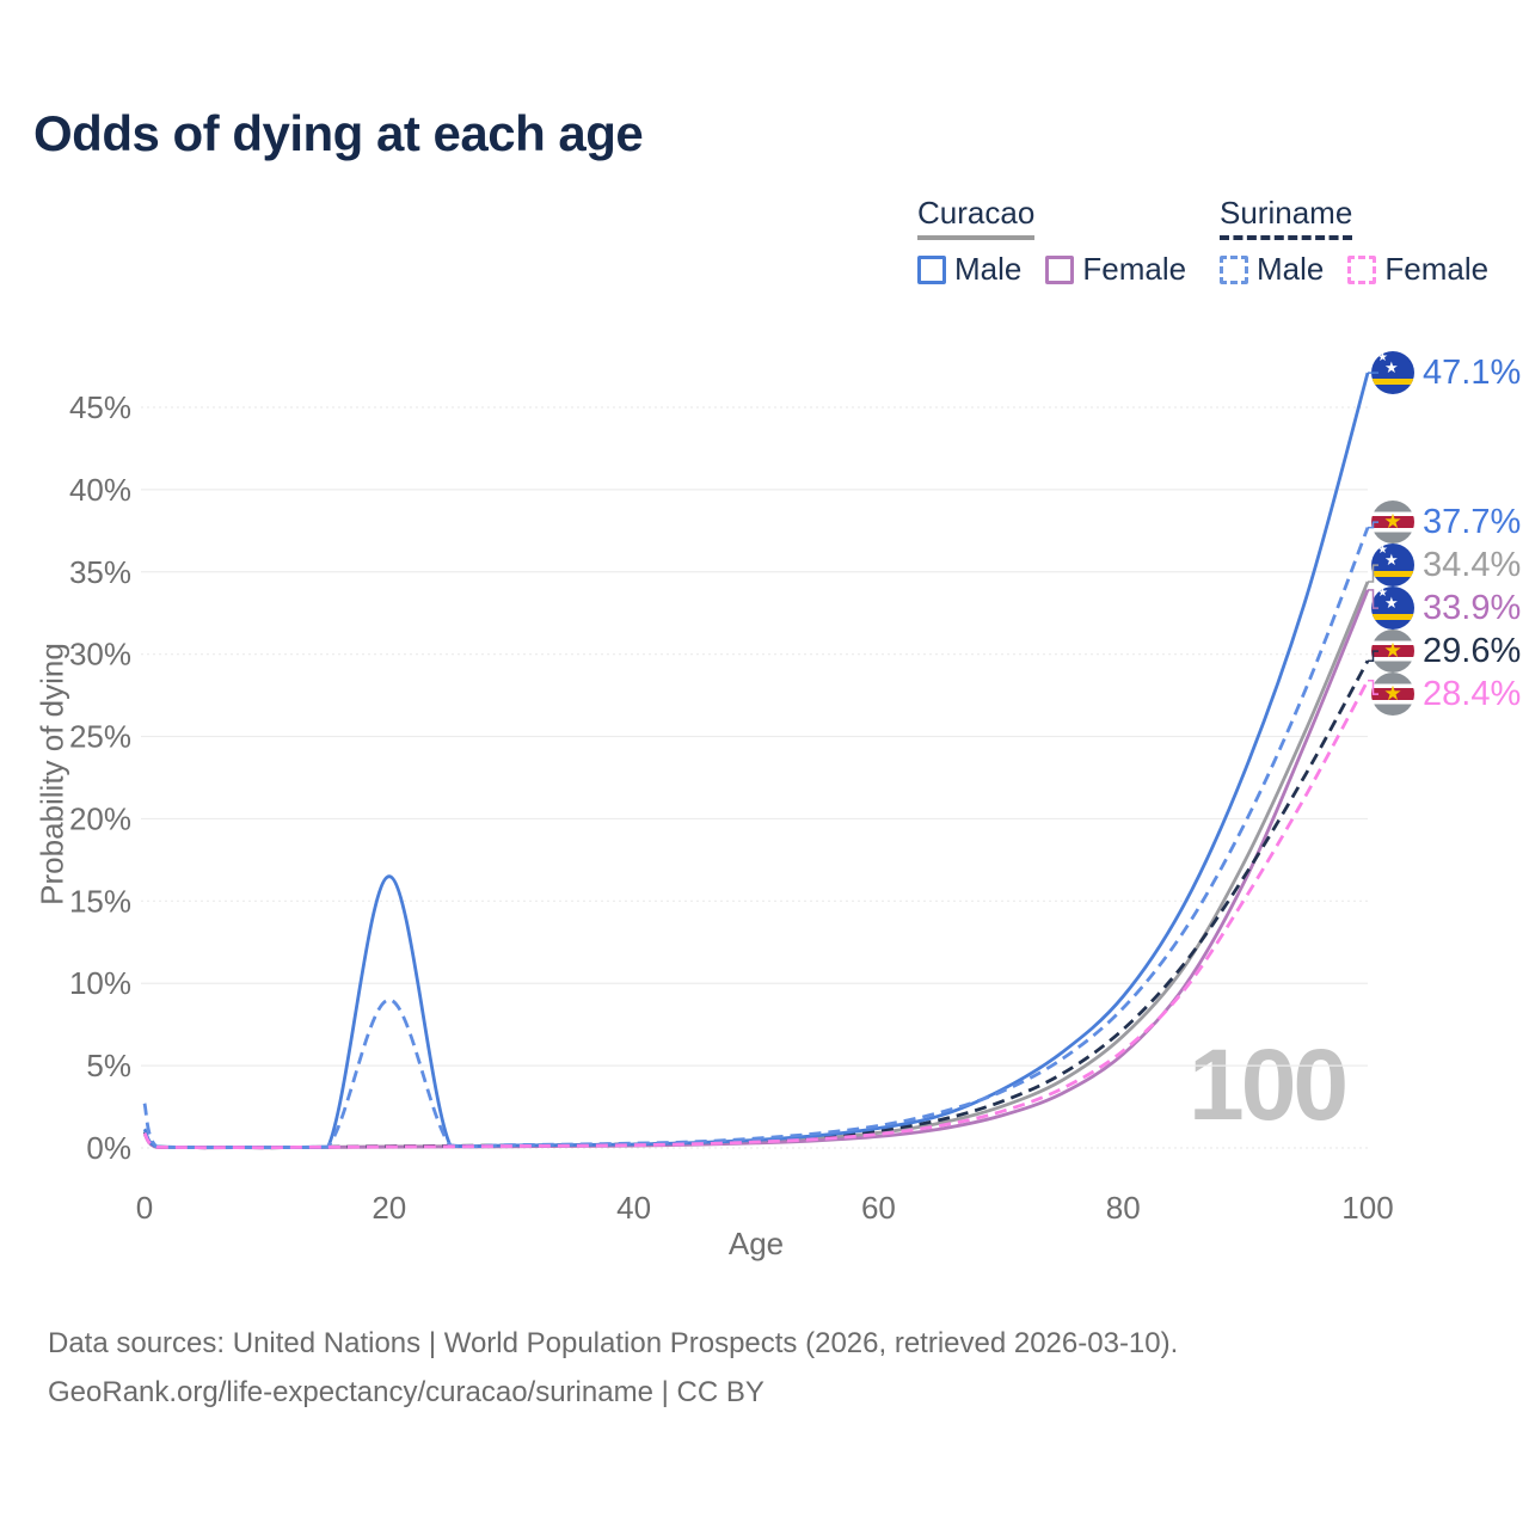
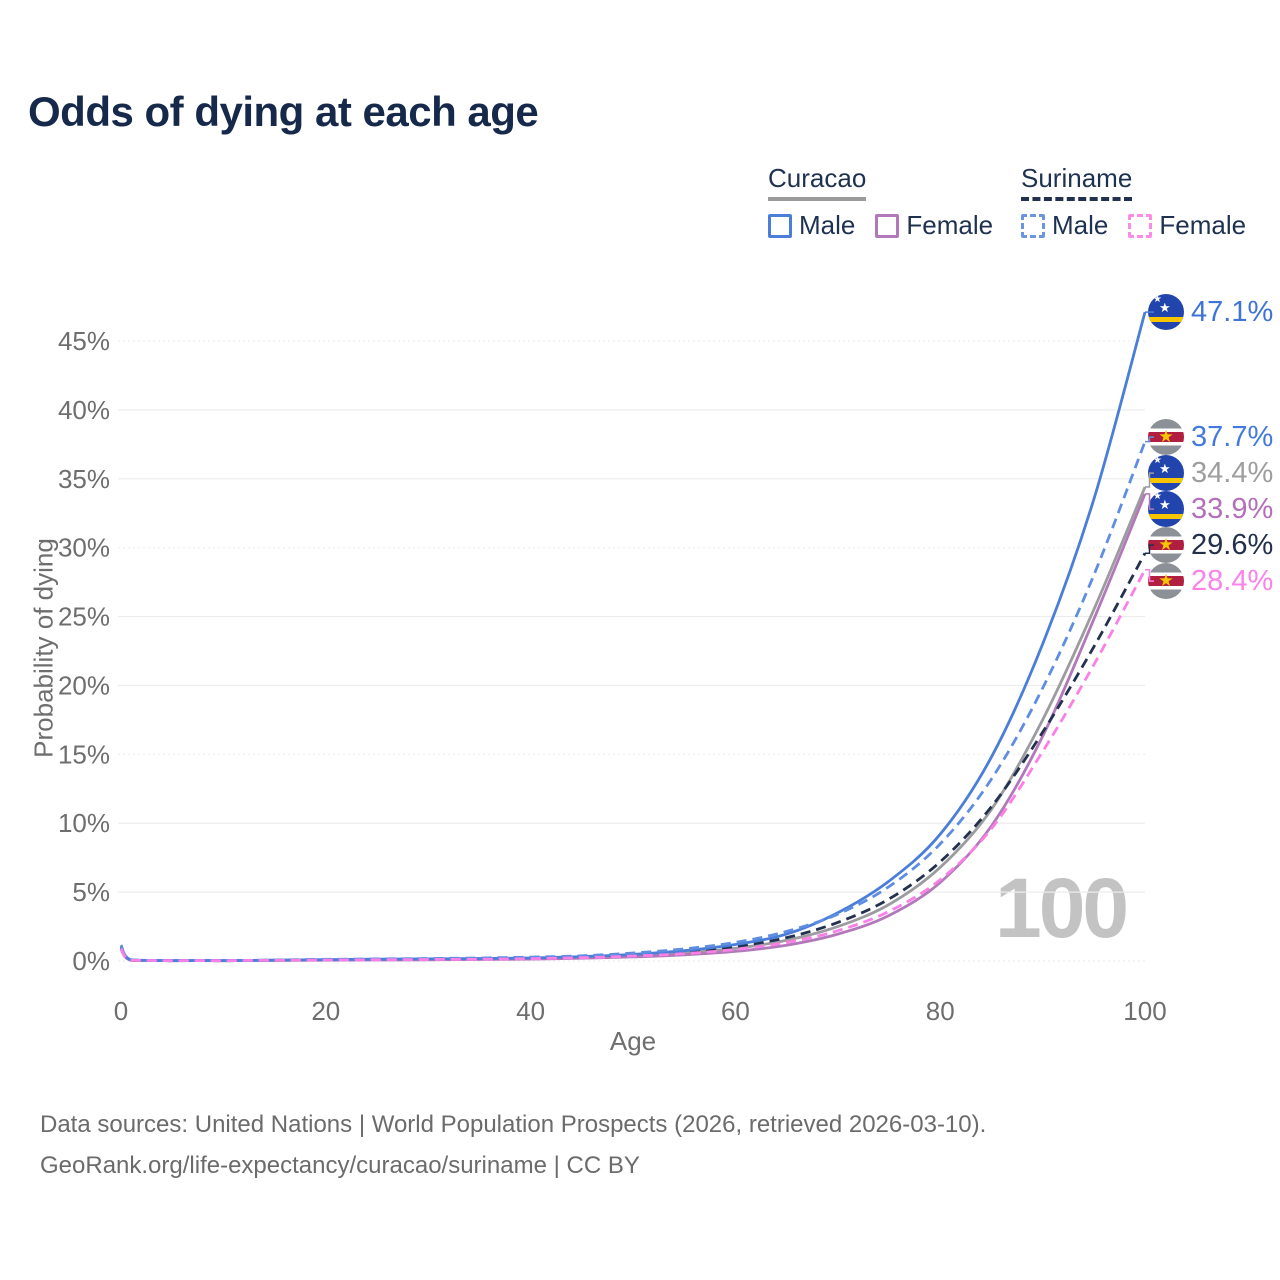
Suriname Male/0: 2.7% -> 1.1%
Curacao Male/20: 16.5% -> 0.1%
Suriname Male/20: 9.0% -> 0.1%
